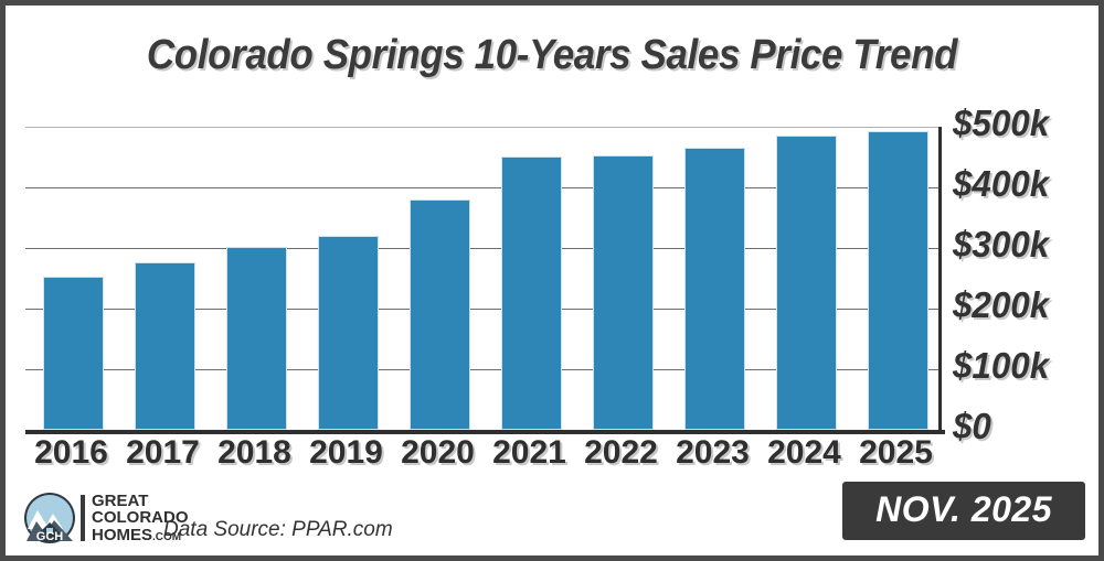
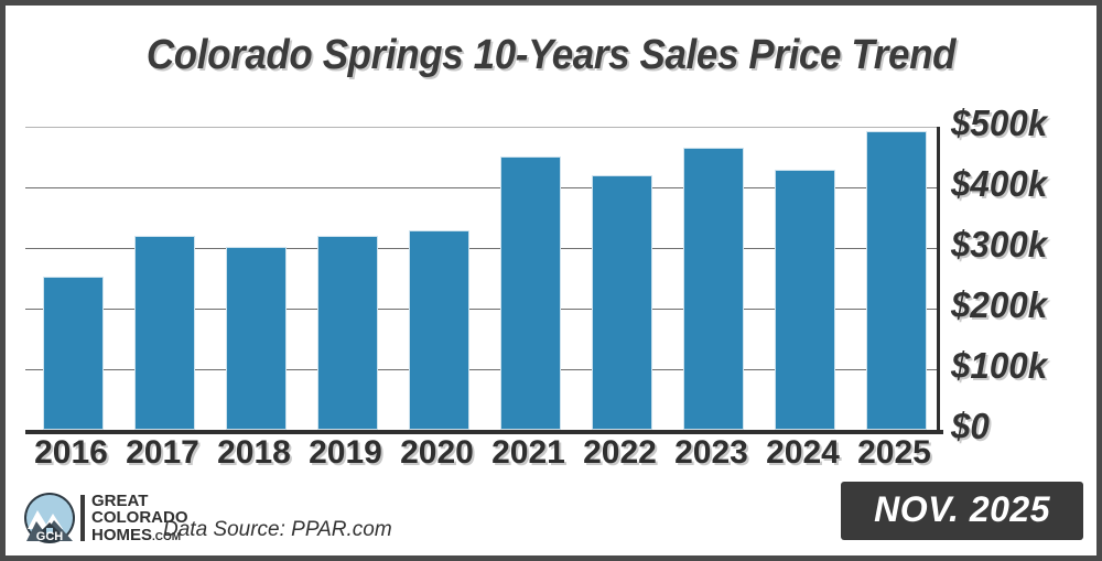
2017: $280k -> $320k
2020: $380k -> $330k
2022: $450k -> $420k
2024: $480k -> $430k
